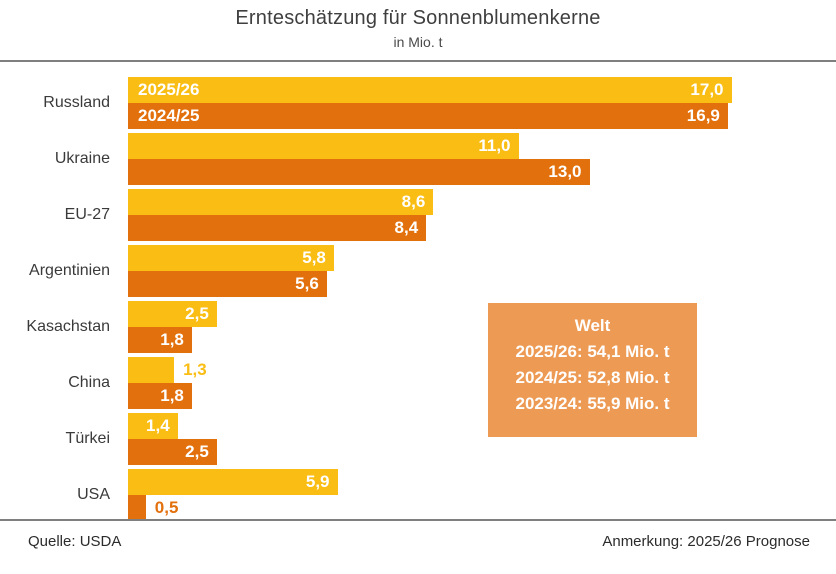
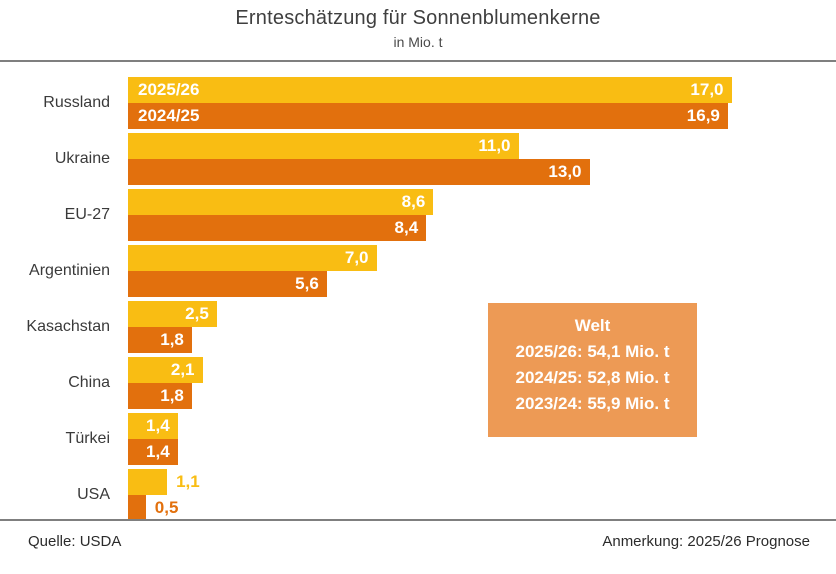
2025/26/Argentinien: 5,8 -> 7,0
2025/26/China: 1,3 -> 2,1
2024/25/Türkei: 2,5 -> 1,4
2025/26/USA: 5,9 -> 1,1
